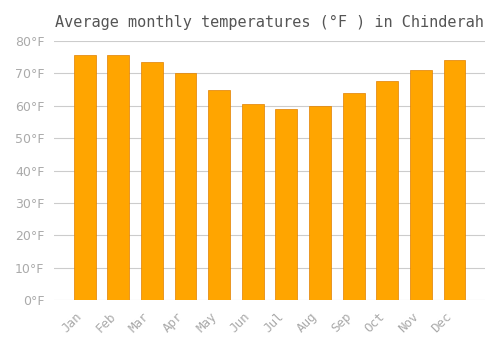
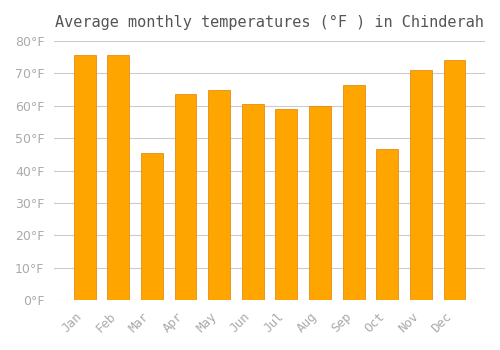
Mar: 73.5°F -> 45.5°F
Apr: 70.0°F -> 63.5°F
Sep: 64.0°F -> 66.5°F
Oct: 67.5°F -> 46.5°F
